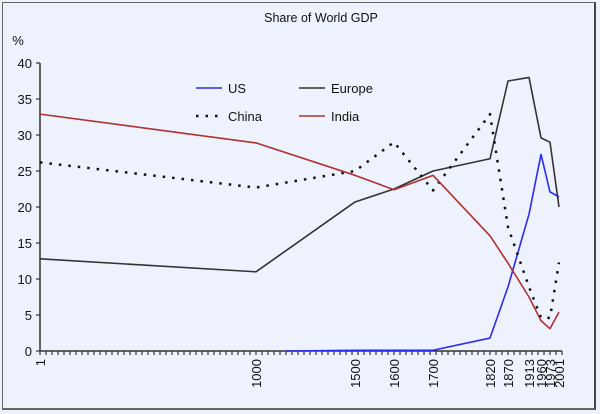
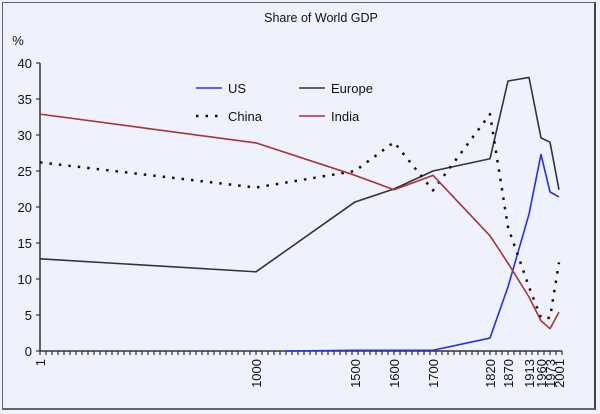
Europe/2001: 20 -> 22
